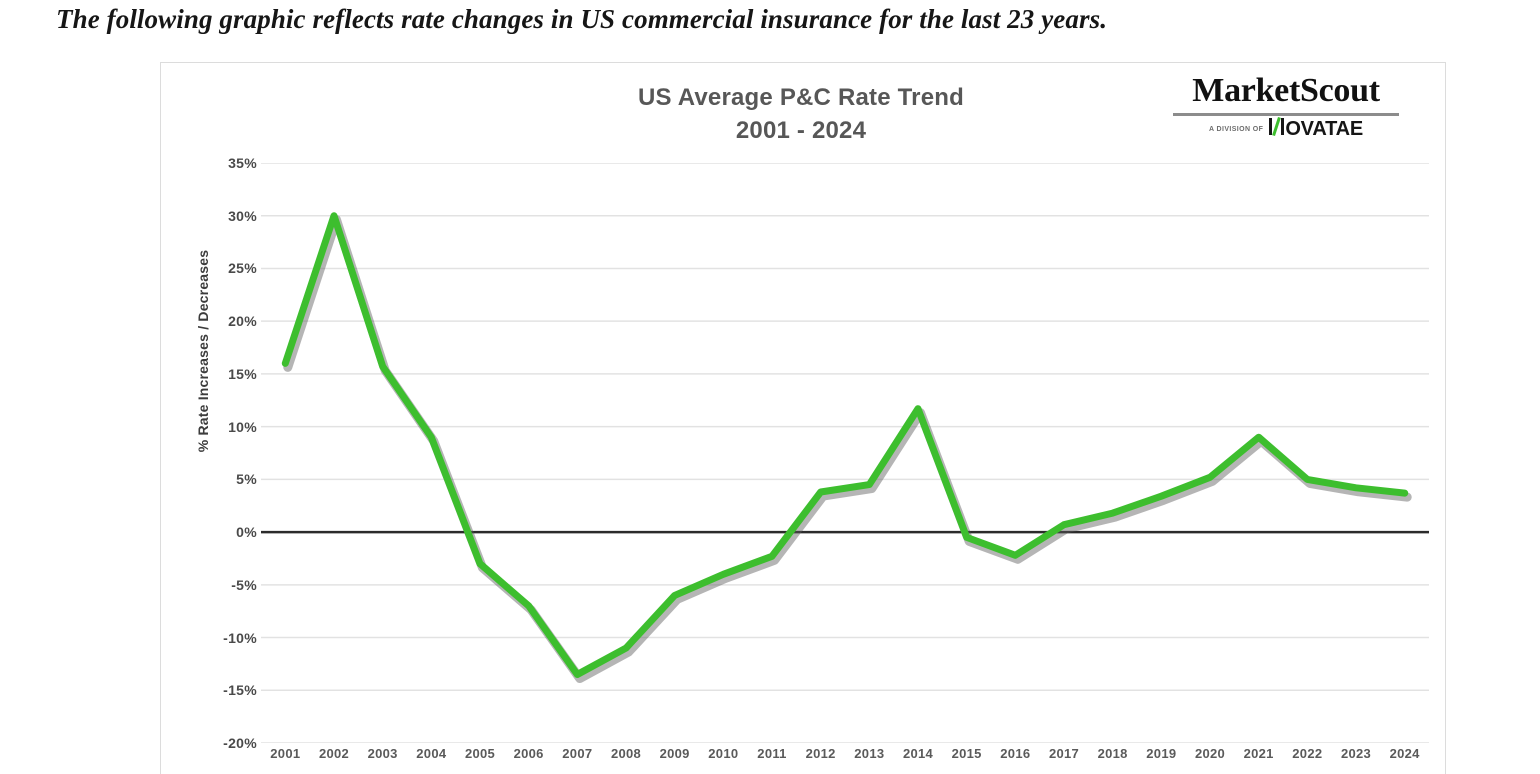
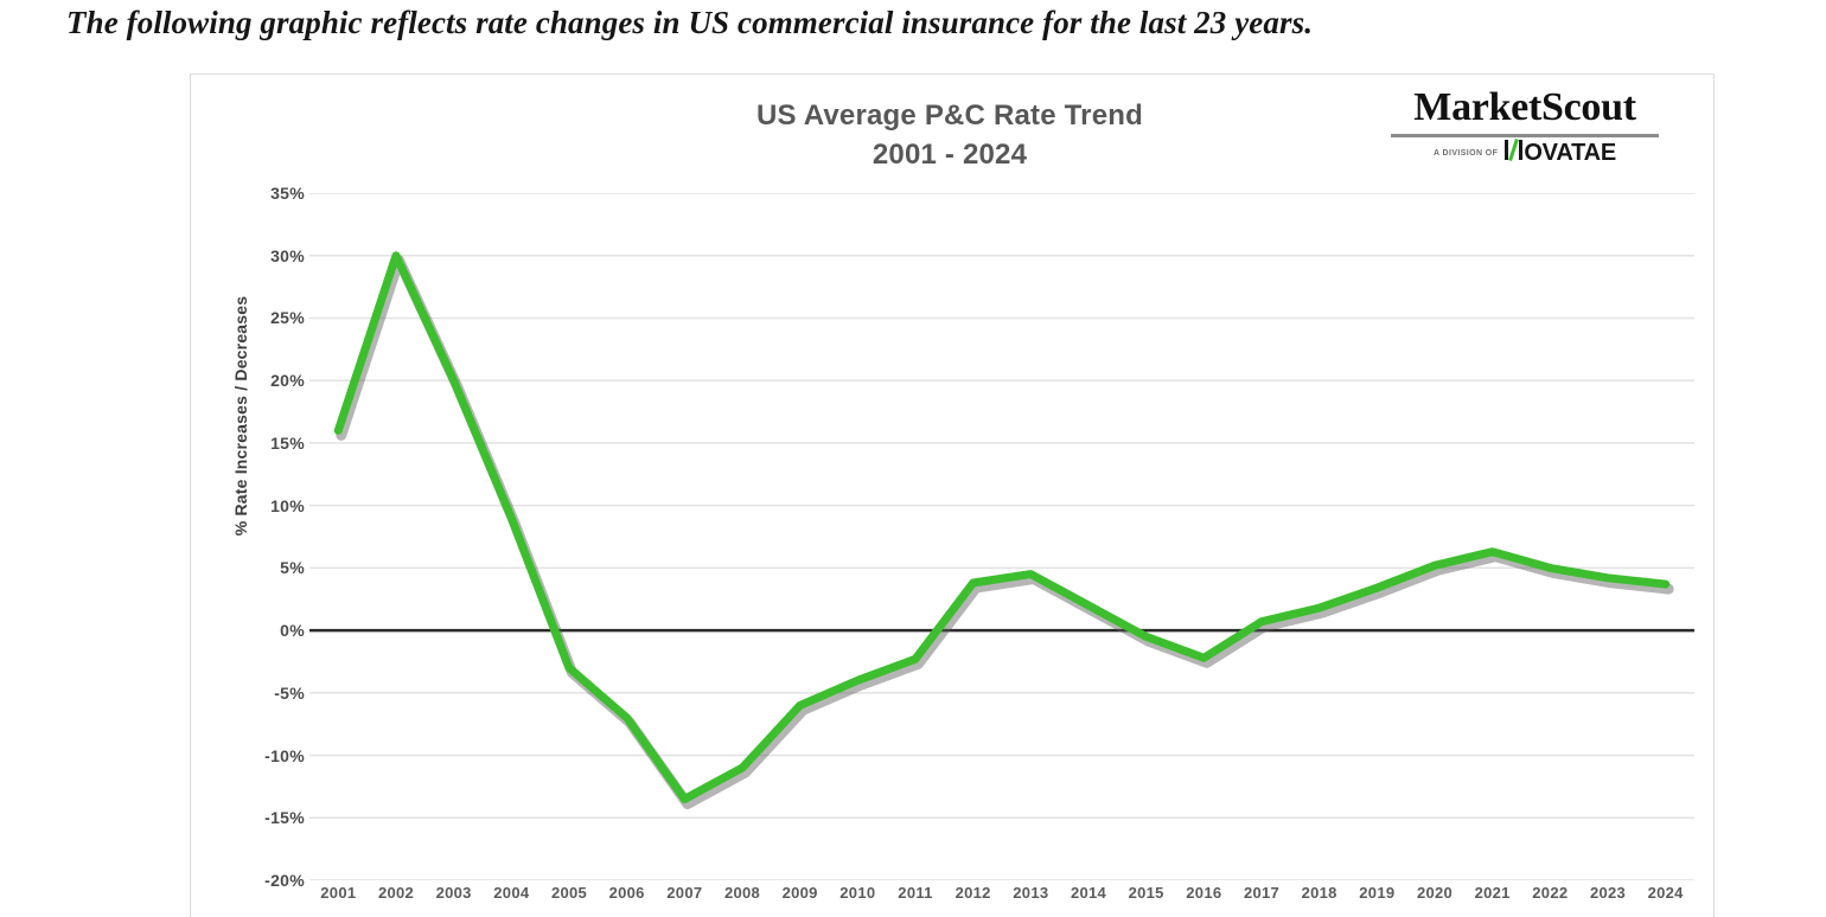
2003: 15.7% -> 20.0%
2014: 11.7% -> 2.0%
2021: 9.0% -> 6.3%
